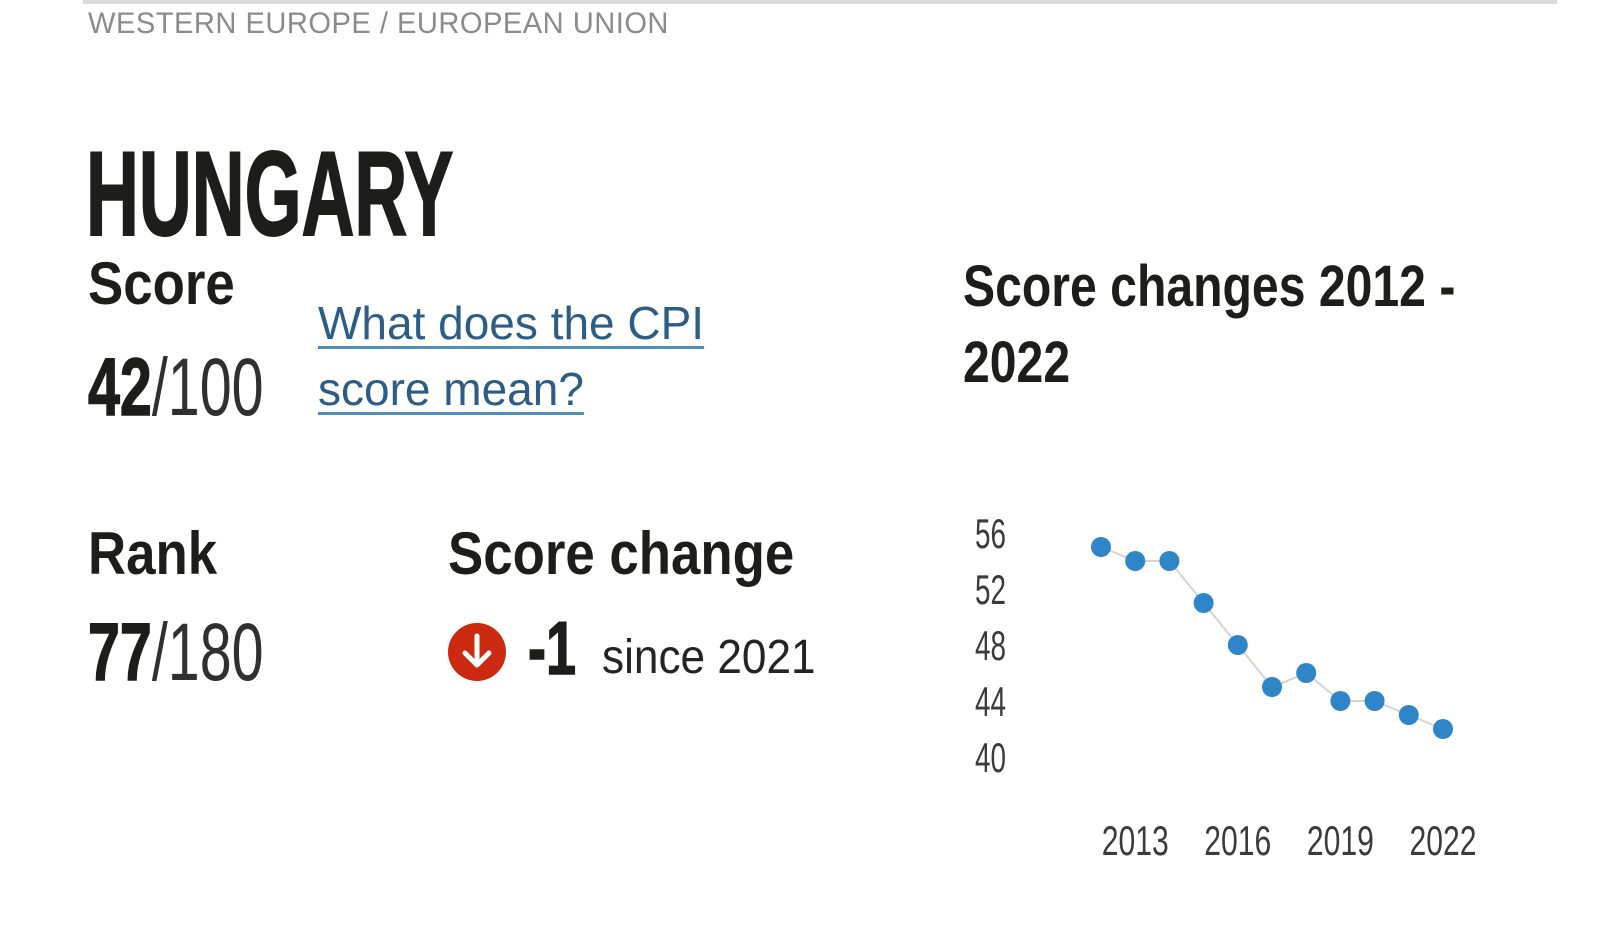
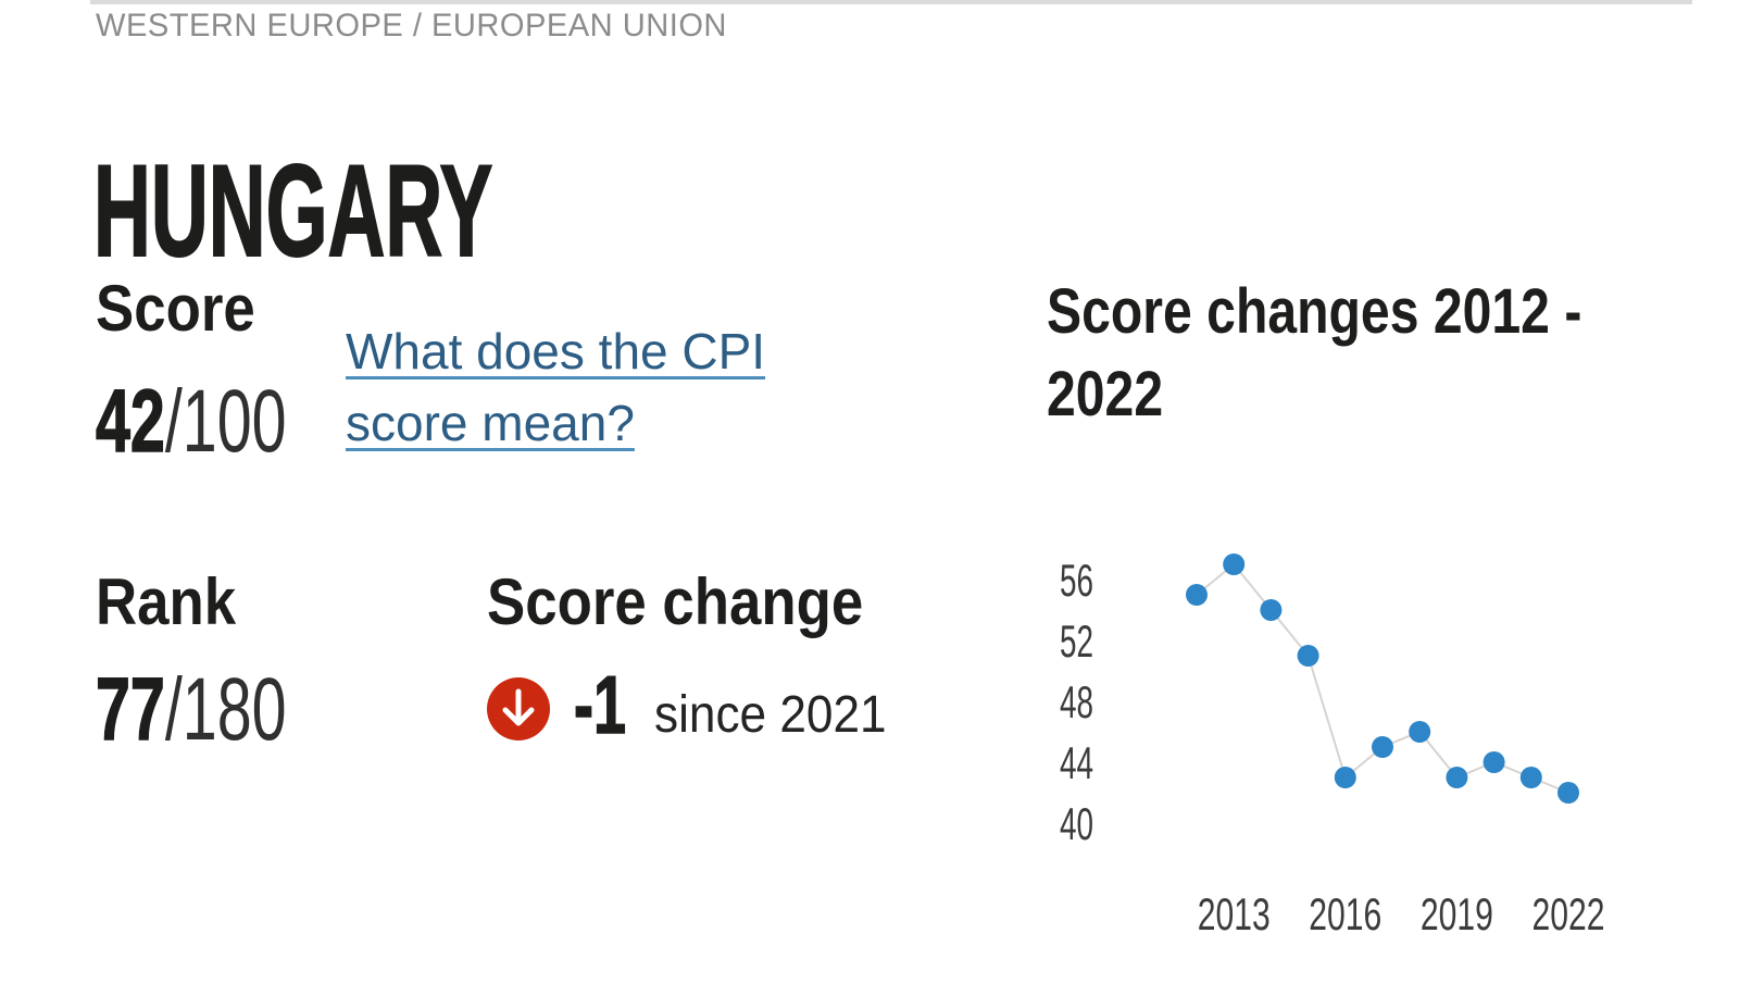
2013: 54 -> 57
2016: 48 -> 43
2019: 44 -> 43
